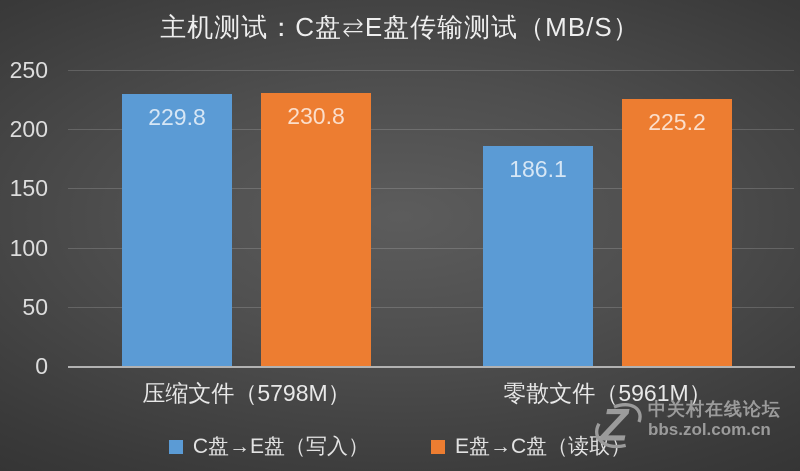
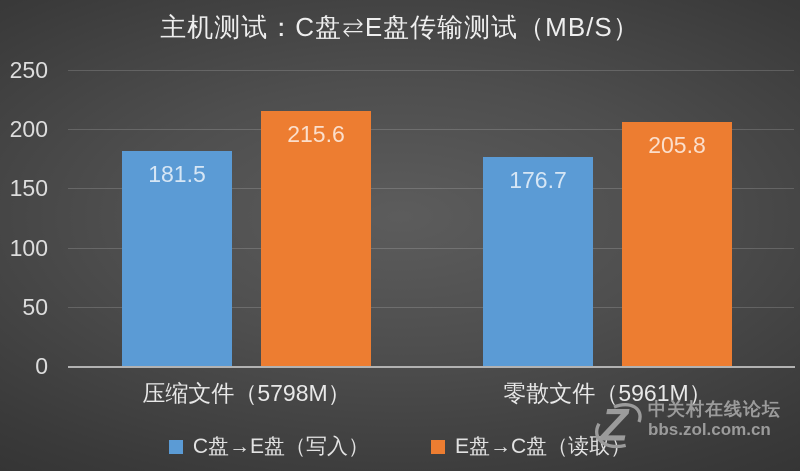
C盘→E盘（写入）/压缩文件（5798M）: 229.8 -> 181.5
E盘→C盘（读取）/压缩文件（5798M）: 230.8 -> 215.6
C盘→E盘（写入）/零散文件（5961M）: 186.1 -> 176.7
E盘→C盘（读取）/零散文件（5961M）: 225.2 -> 205.8
